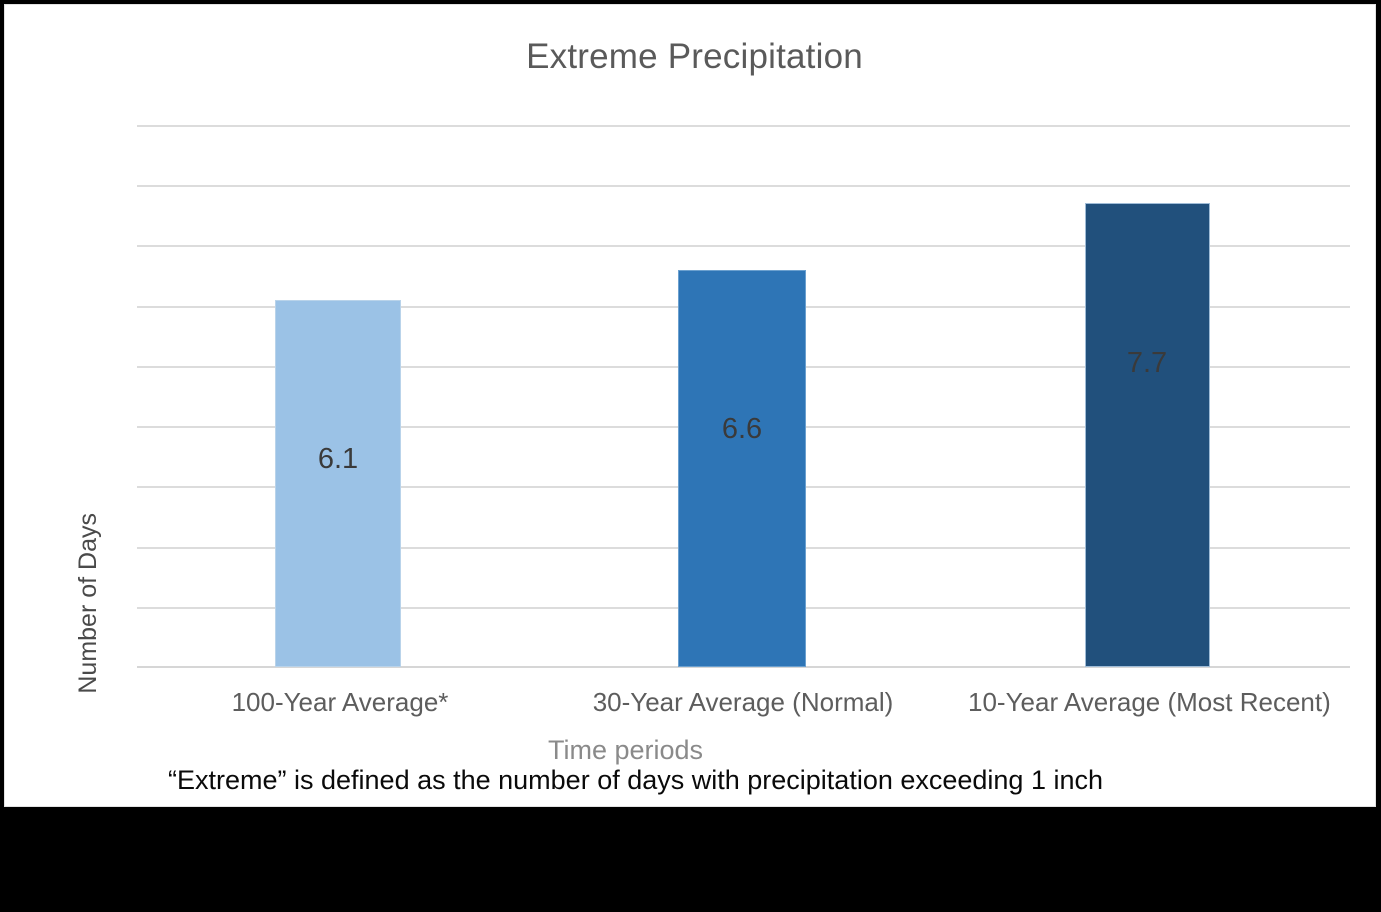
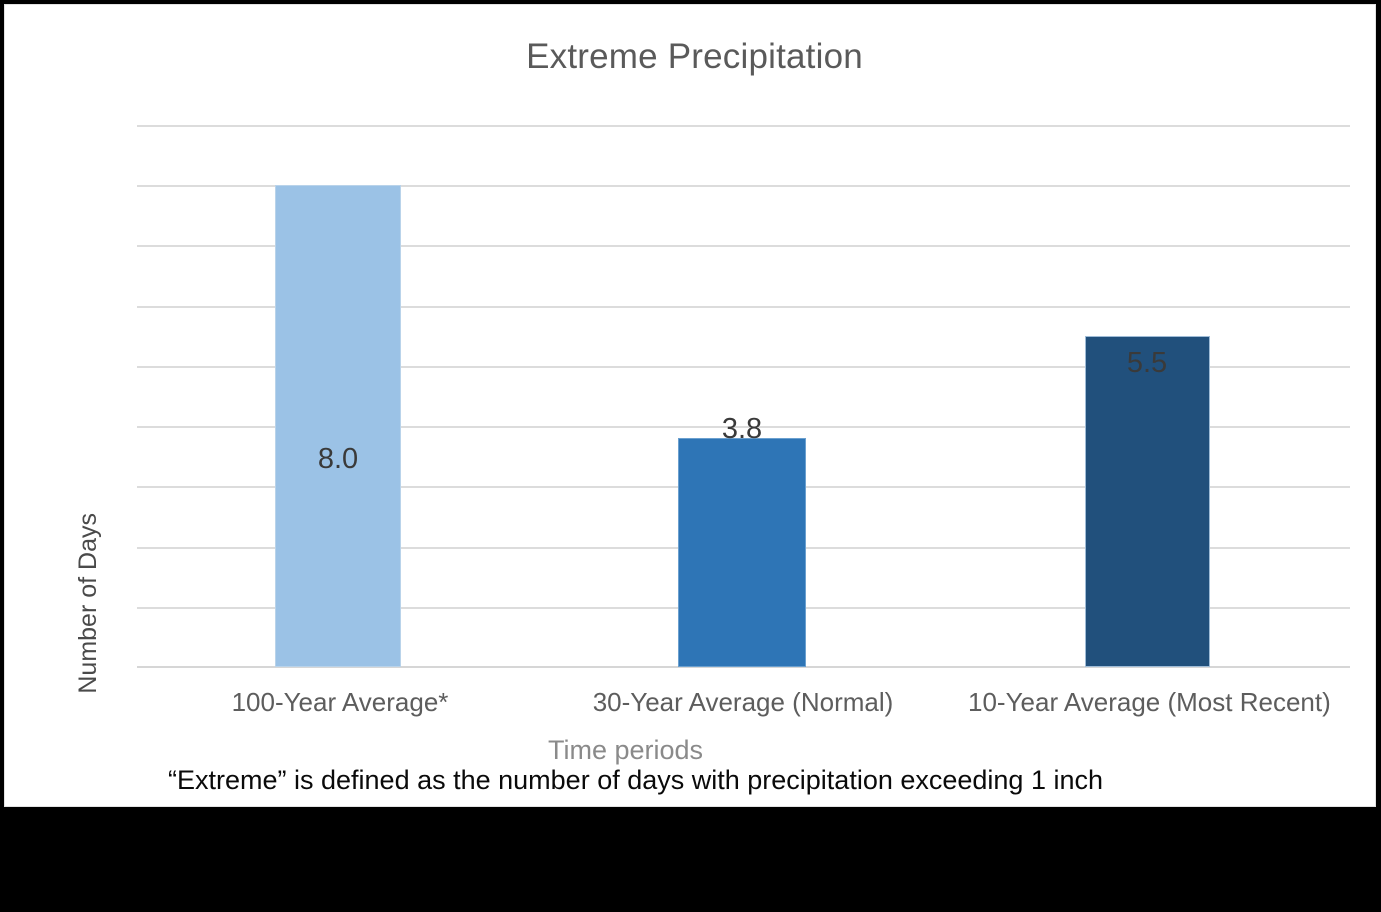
100-Year Average*: 6.1 -> 8.0
30-Year Average (Normal): 6.6 -> 3.8
10-Year Average (Most Recent): 7.7 -> 5.5
